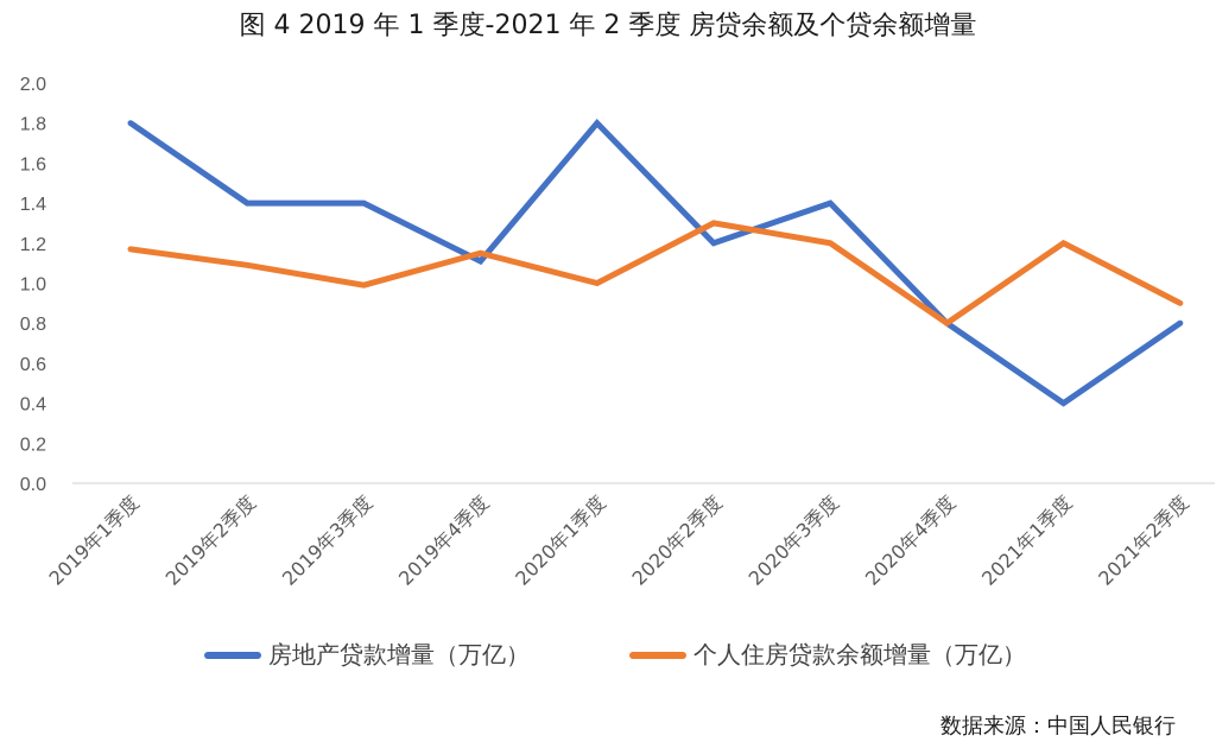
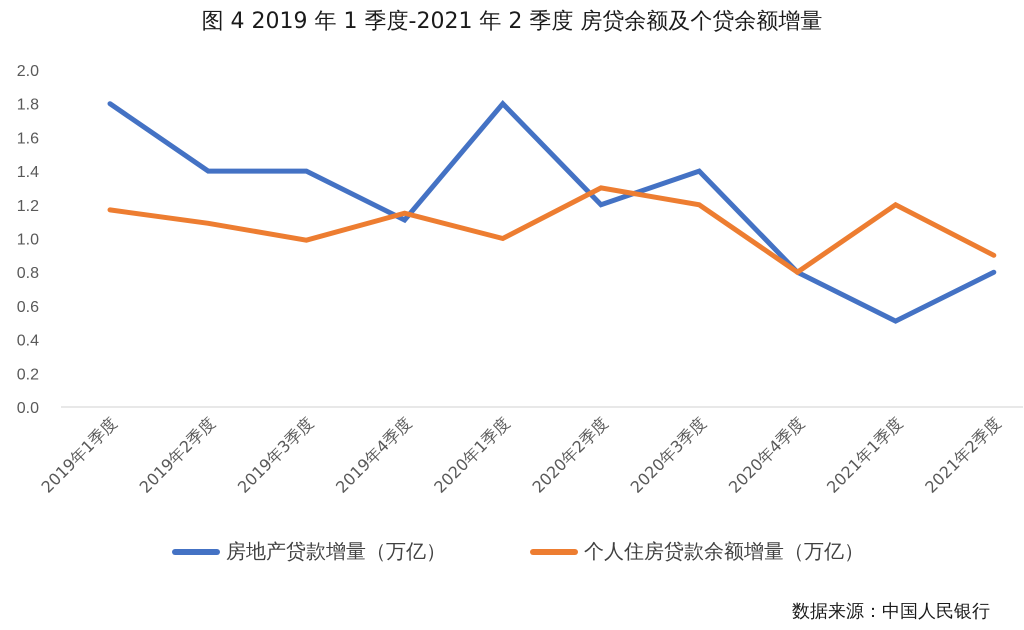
房地产贷款增量（万亿）/2021年1季度: 0.40 -> 0.51
